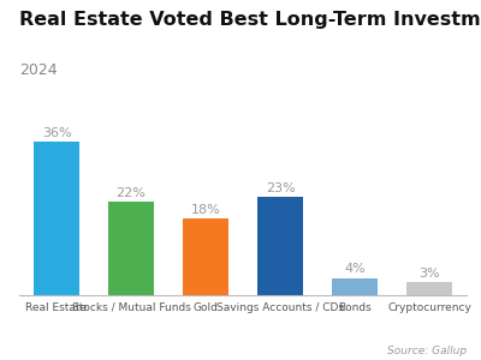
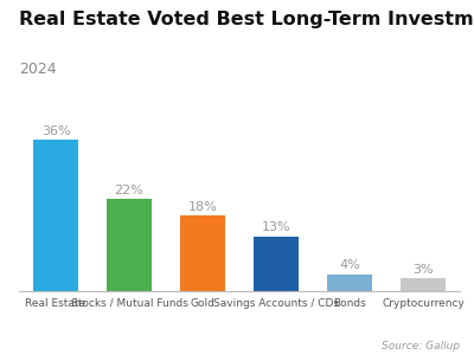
Savings Accounts / CDs: 23% -> 13%
